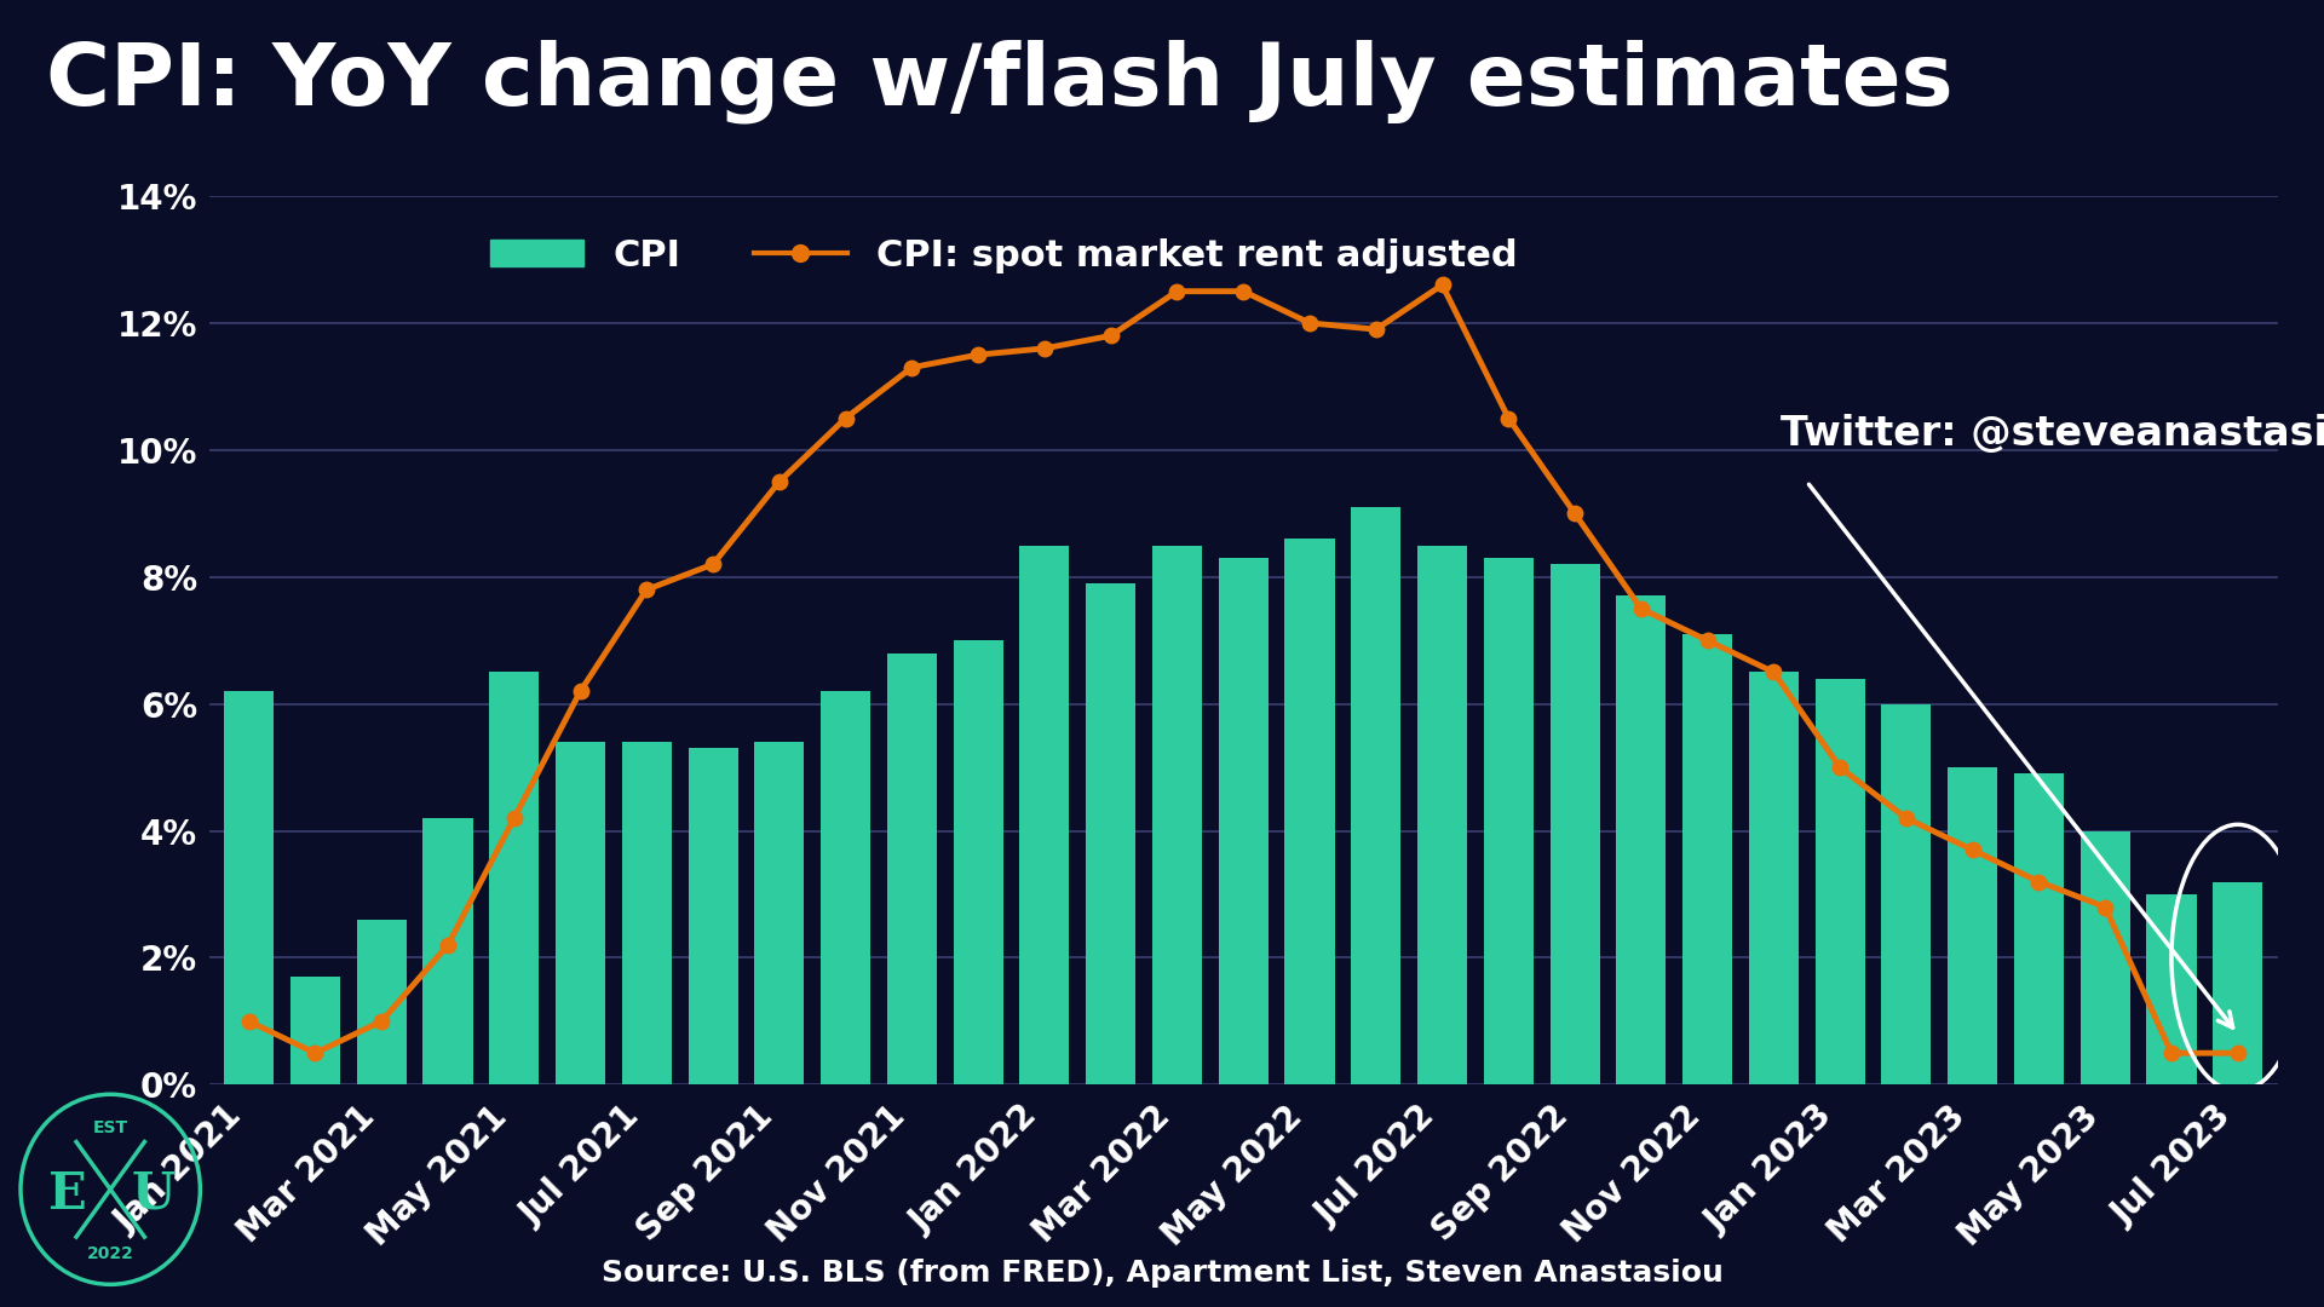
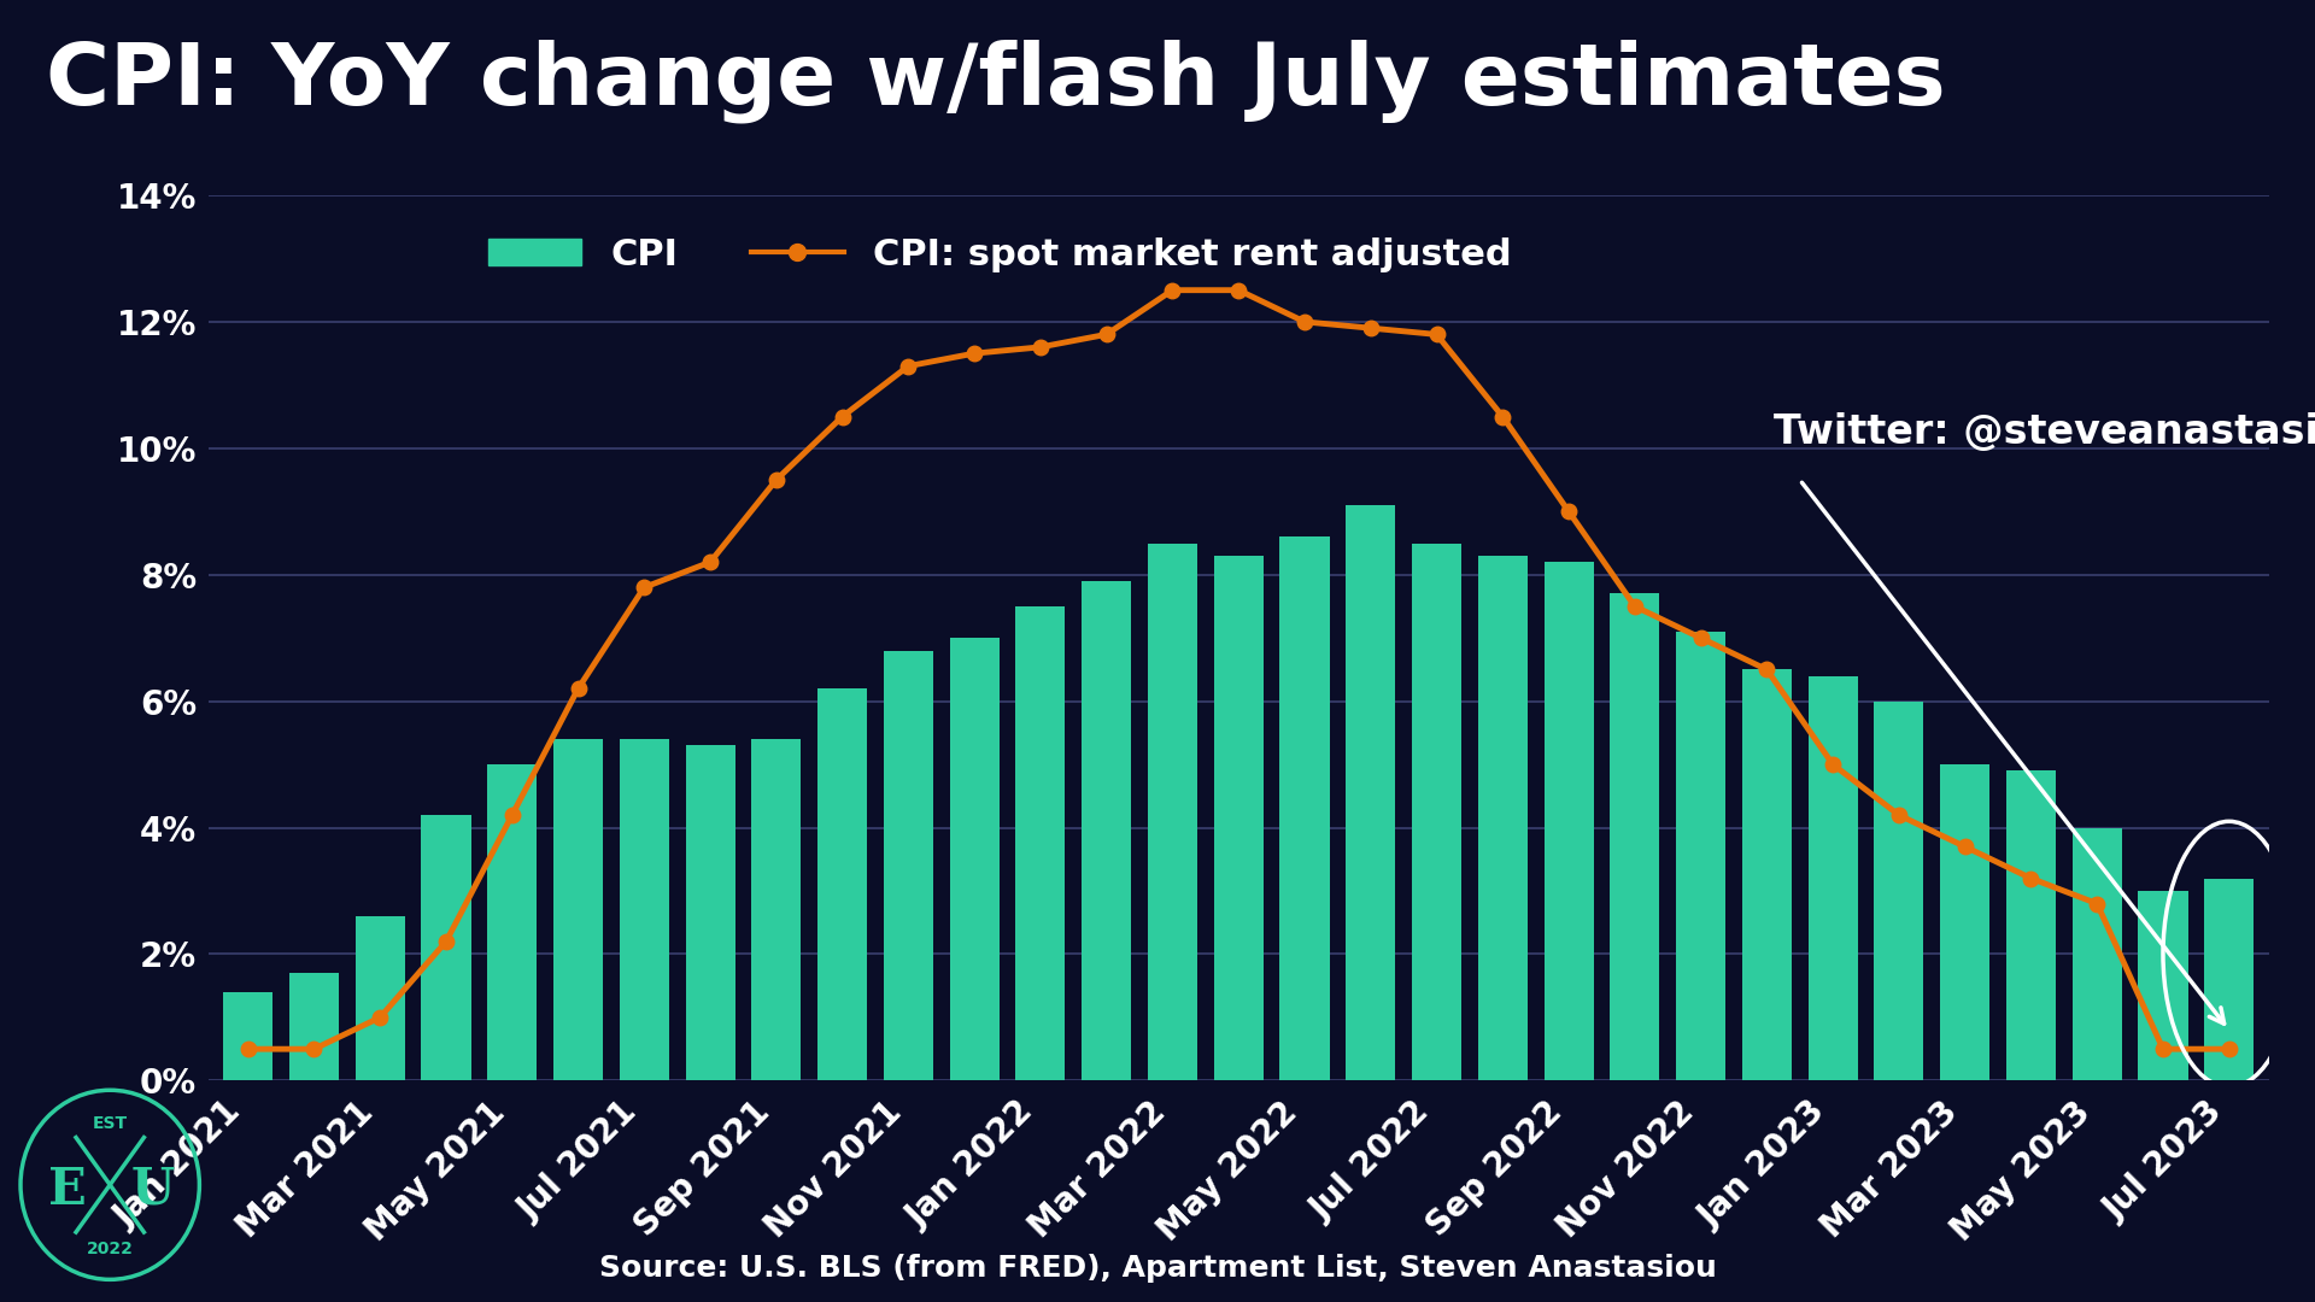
CPI/Jan 2021: 6.2% -> 1.4%
CPI: spot market rent adjusted/Jan 2021: 1.0% -> 0.5%
CPI/May 2021: 6.5% -> 5.0%
CPI/Jan 2022: 8.5% -> 7.5%
CPI: spot market rent adjusted/Jul 2022: 12.6% -> 11.8%
